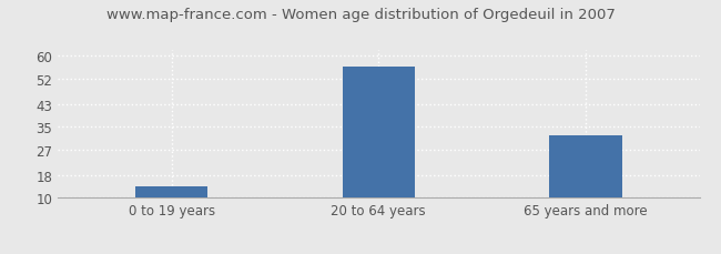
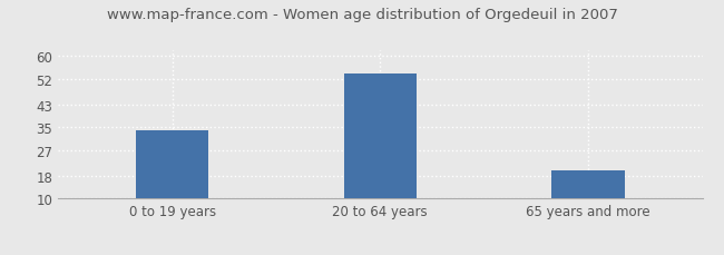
0 to 19 years: 14 -> 34
20 to 64 years: 56 -> 54
65 years and more: 32 -> 20
